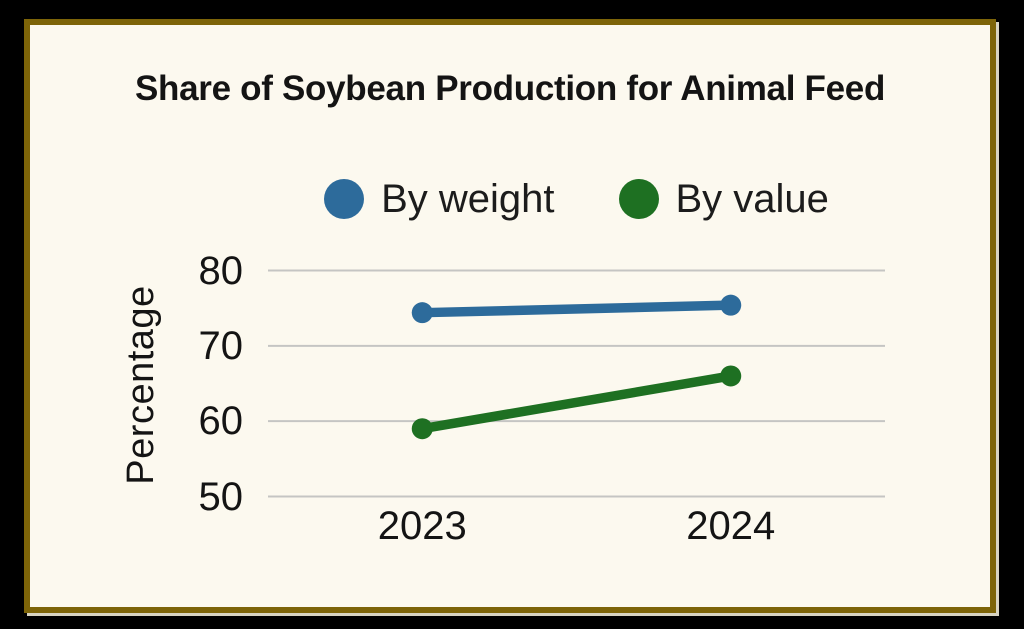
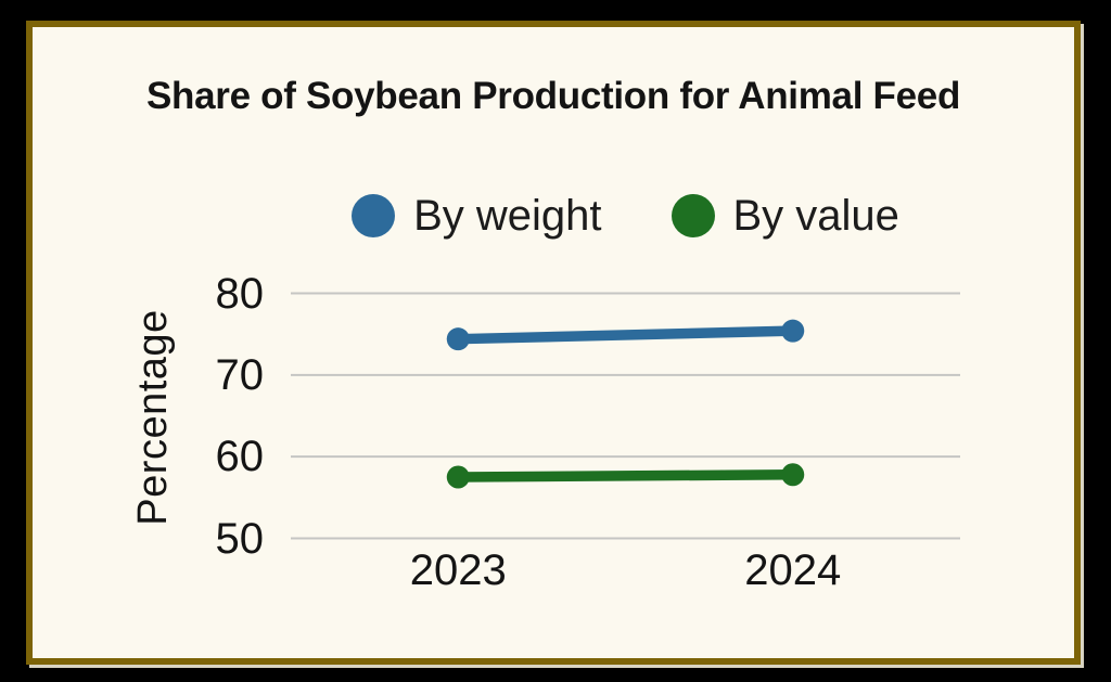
By value/2023: 59 -> 58
By value/2024: 66 -> 58
